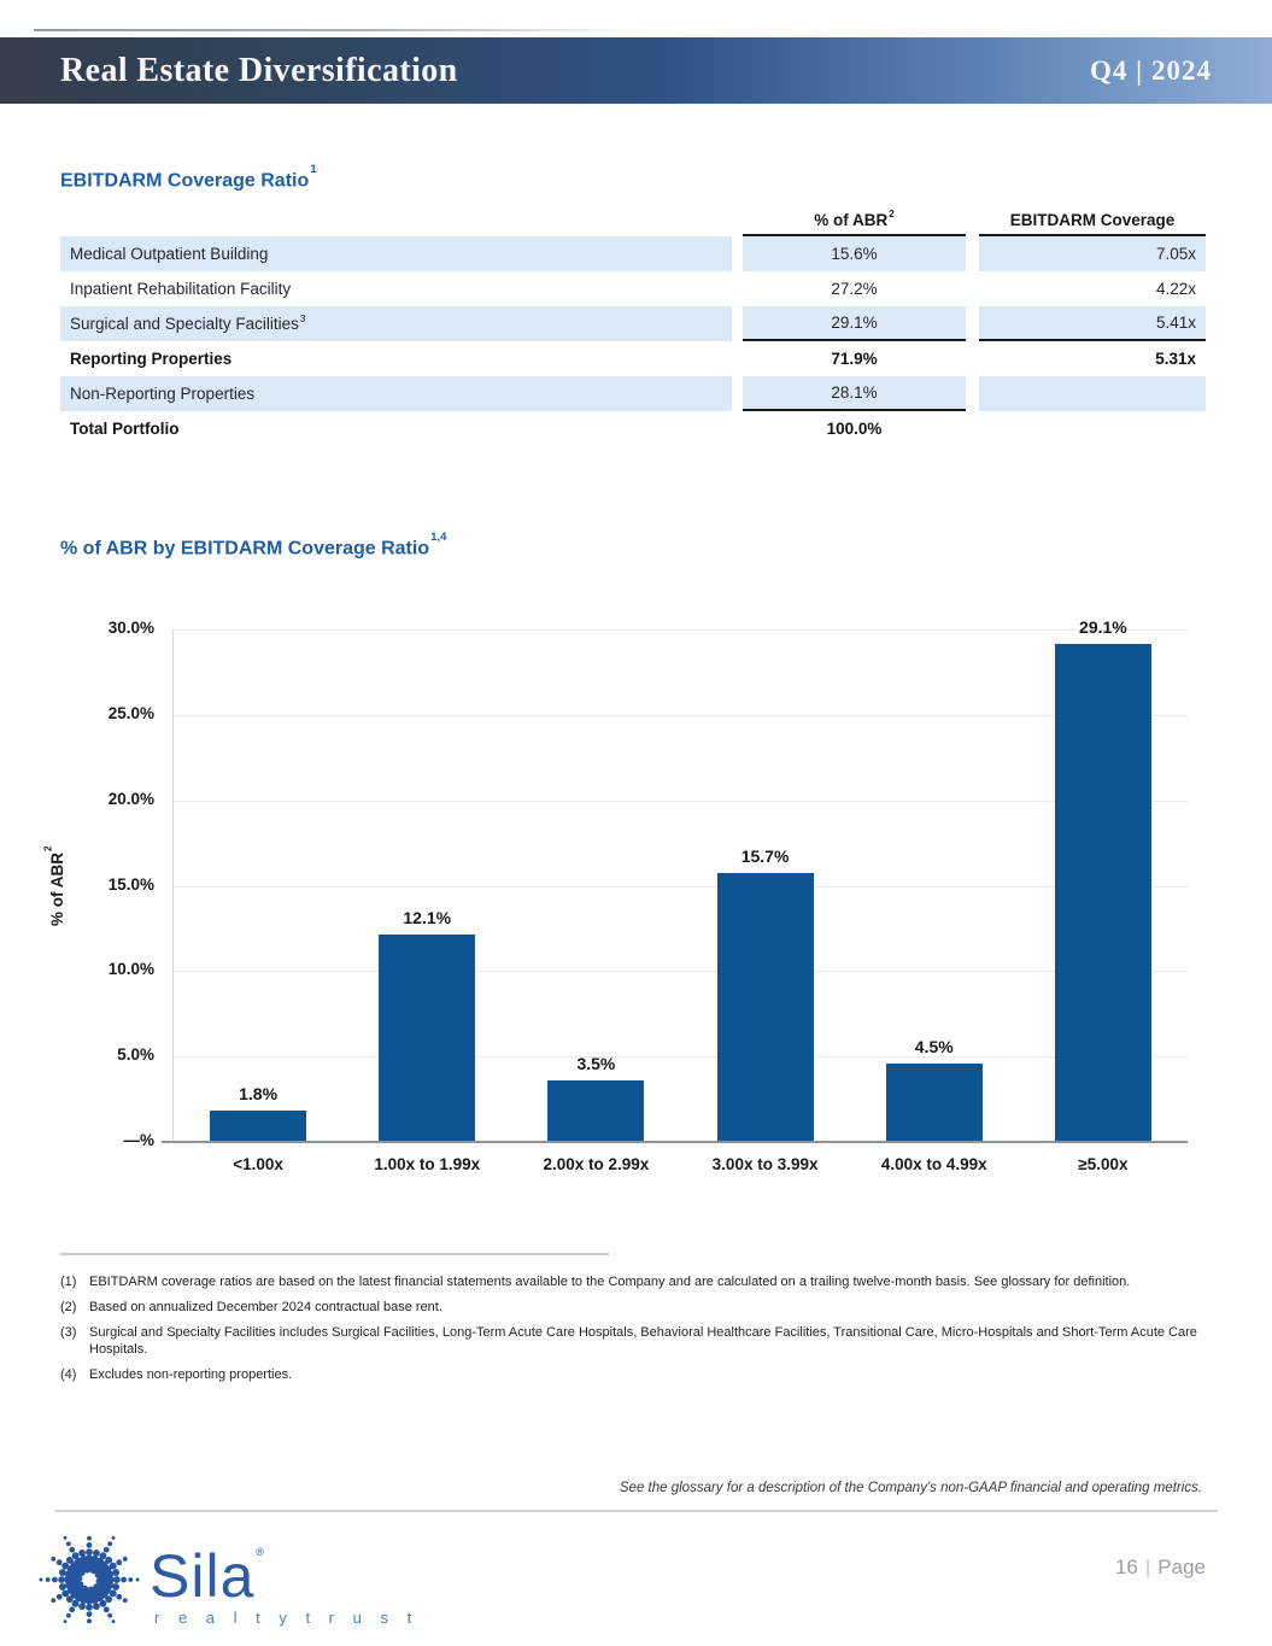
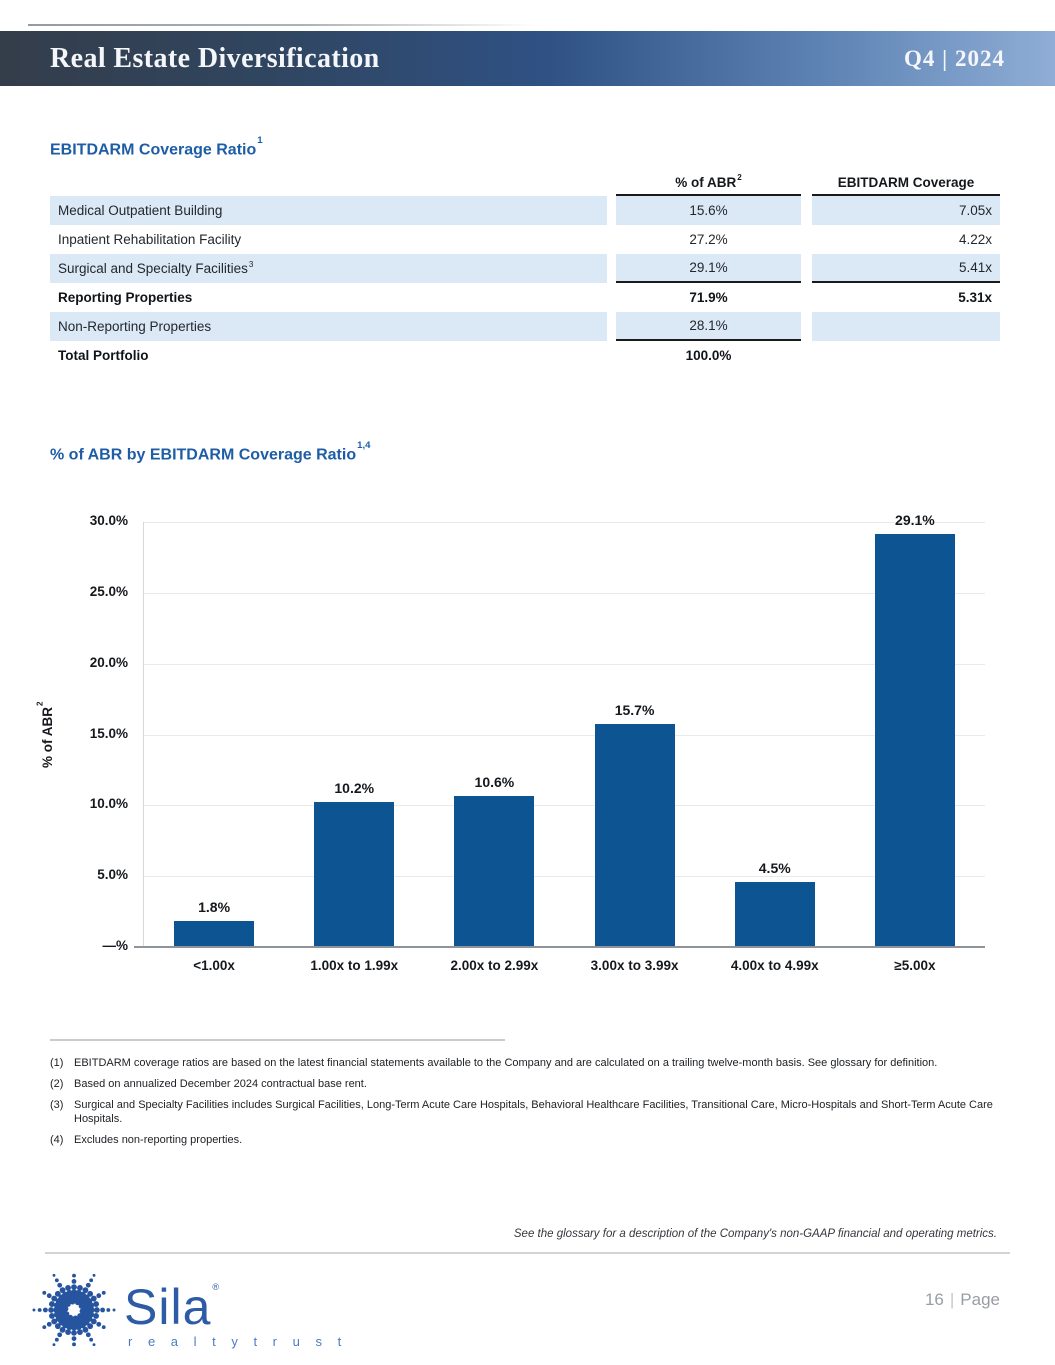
1.00x to 1.99x: 12.1% -> 10.2%
2.00x to 2.99x: 3.5% -> 10.6%
